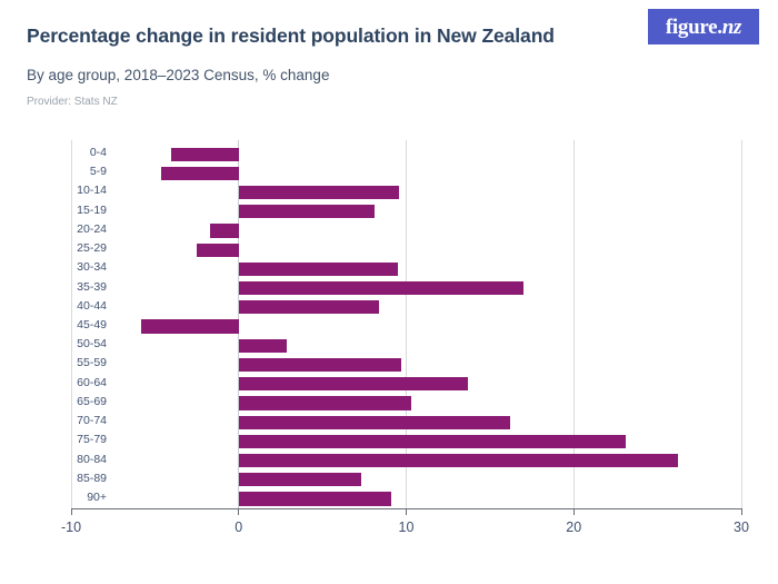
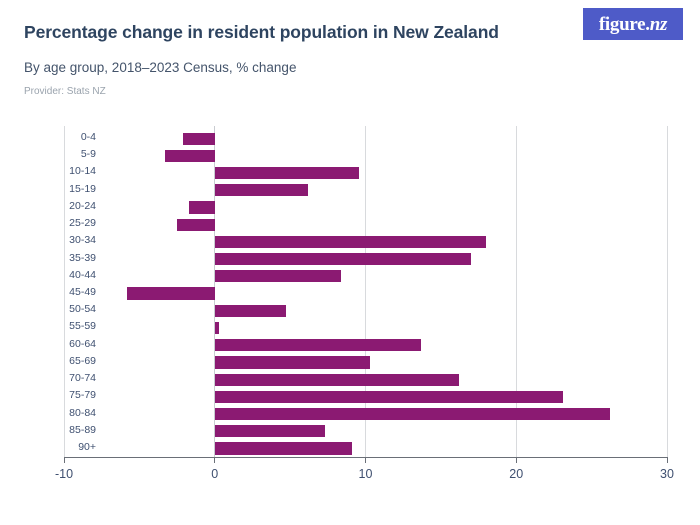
0-4: -4.0 -> -2.1
5-9: -4.6 -> -3.3
15-19: 8.1 -> 6.2
30-34: 9.5 -> 18.0
50-54: 2.9 -> 4.7
55-59: 9.7 -> 0.3
